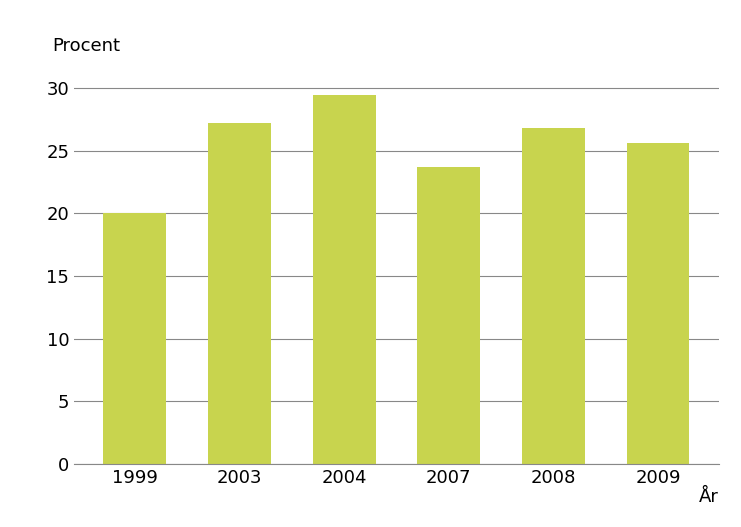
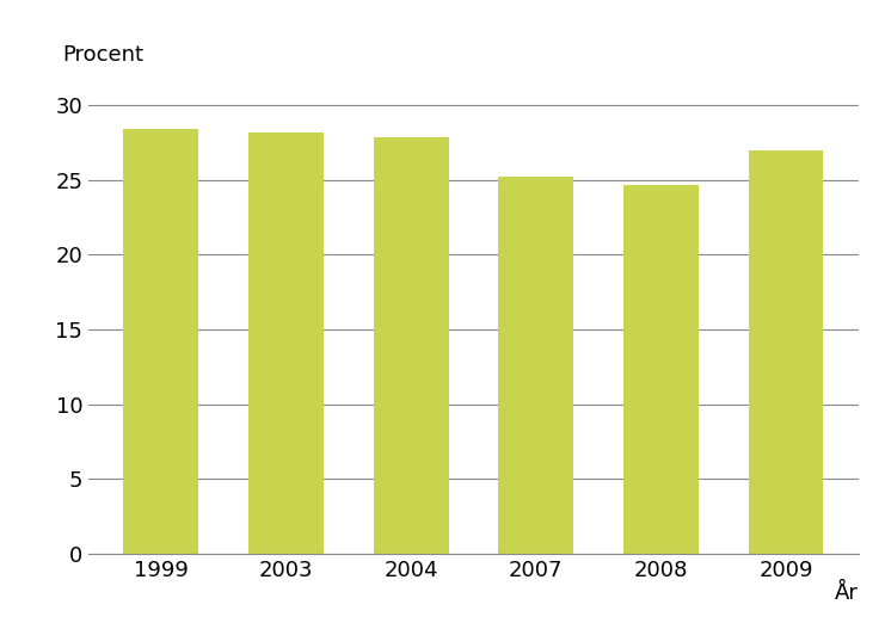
1999: 20.0 -> 28.4
2003: 27.2 -> 28.2
2004: 29.5 -> 27.9
2007: 23.7 -> 25.2
2008: 26.8 -> 24.7
2009: 25.6 -> 27.0
